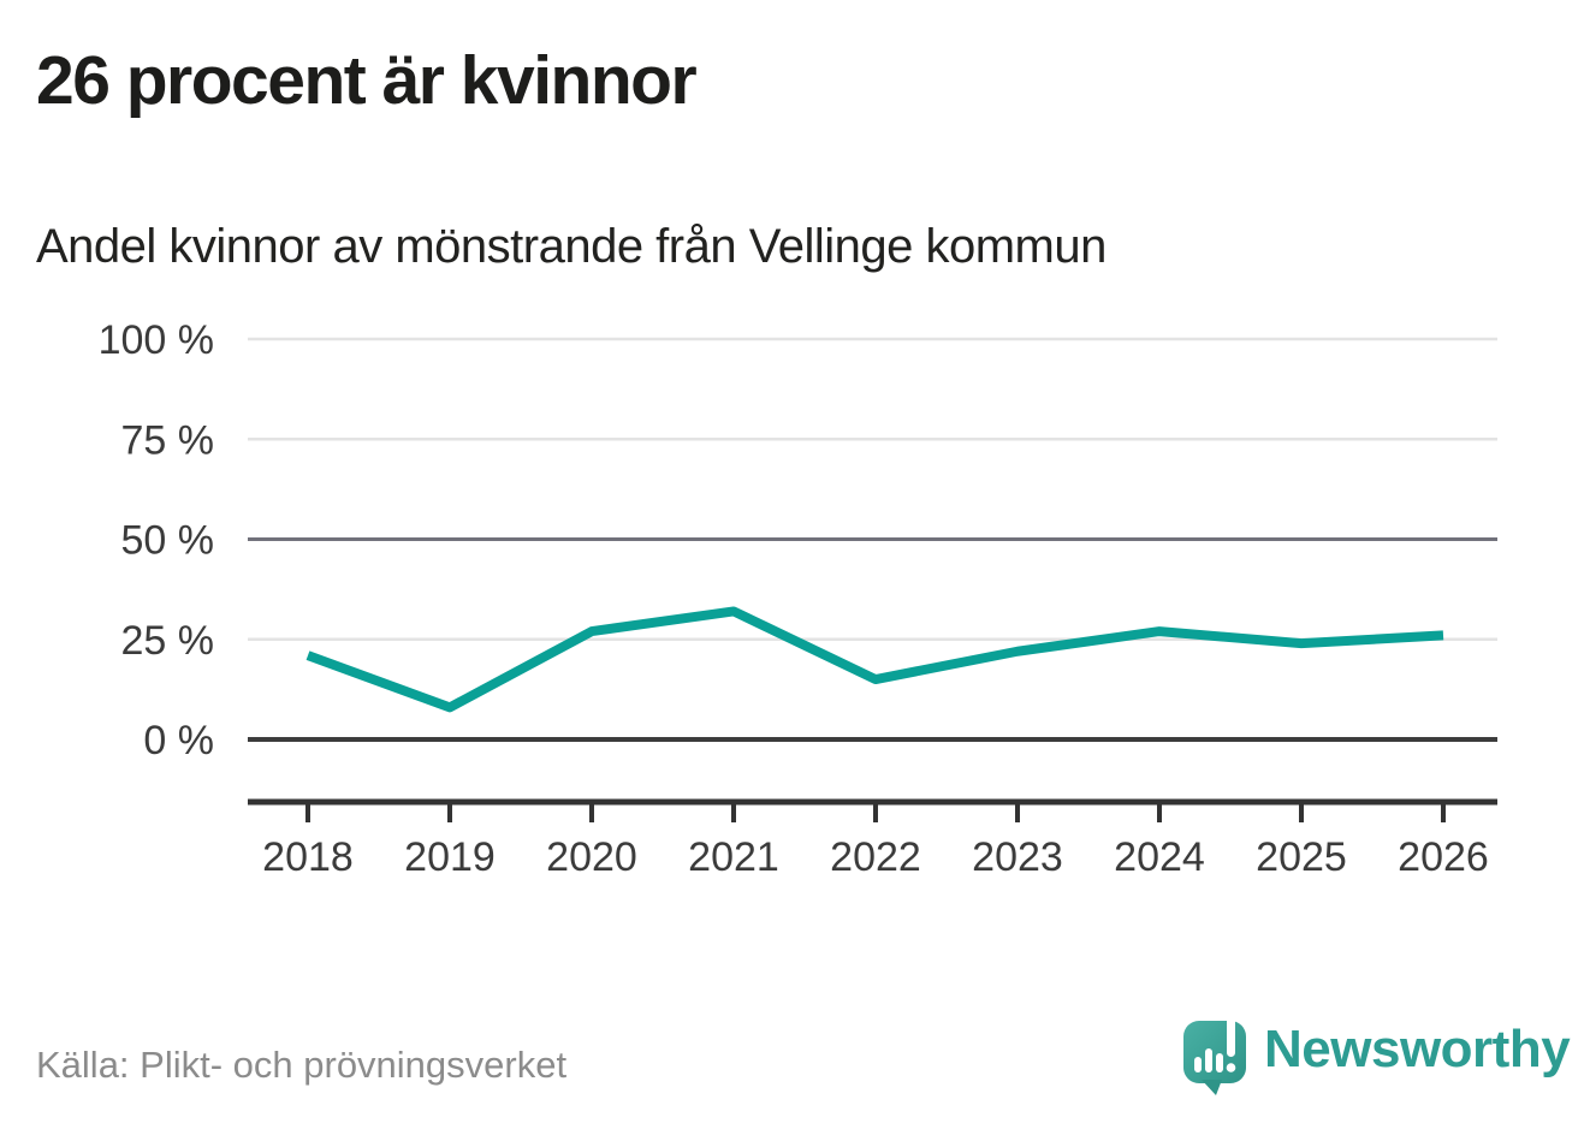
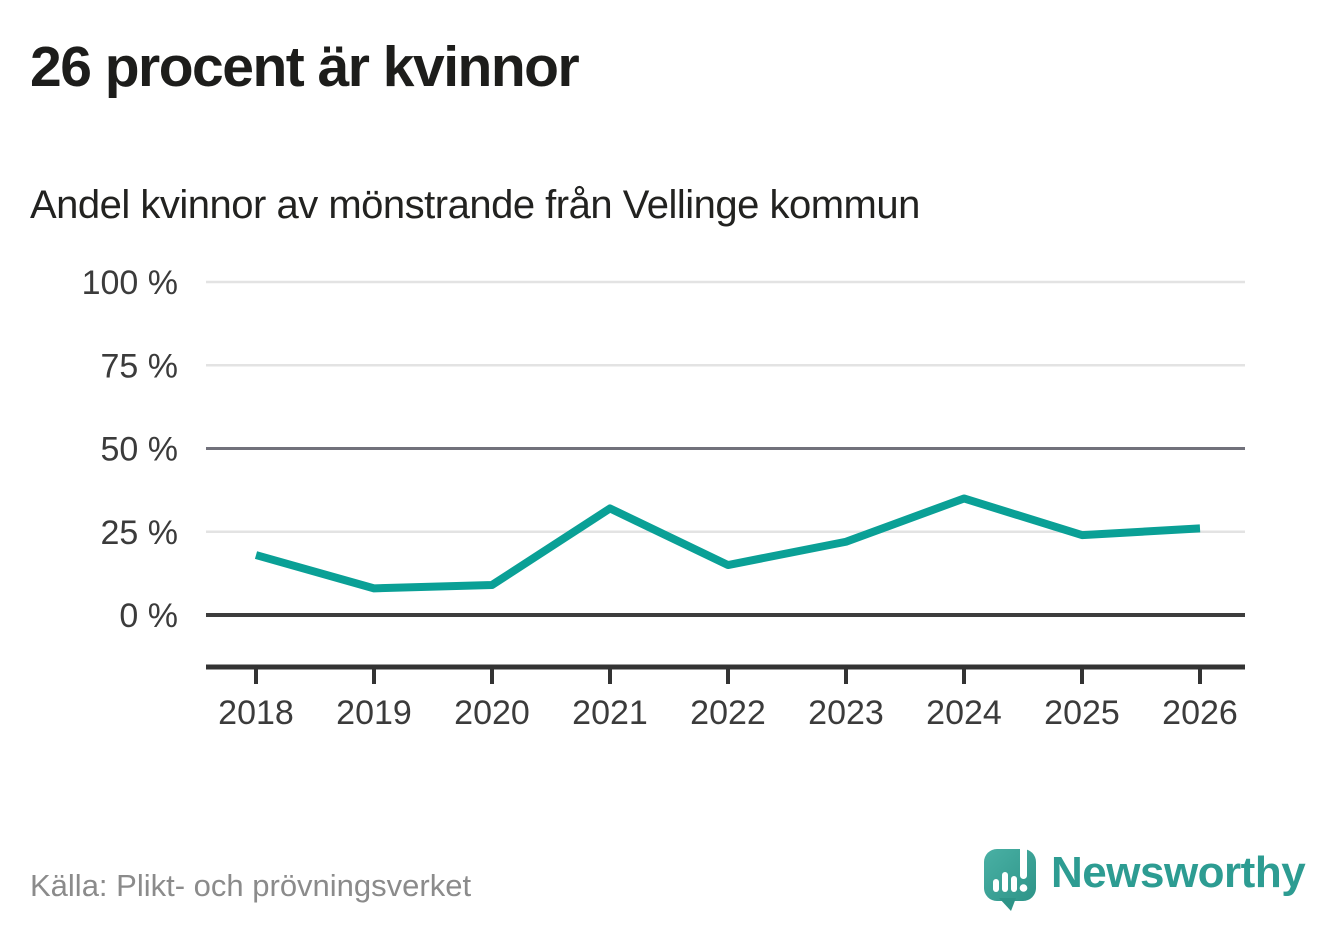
2018: 21% -> 18%
2020: 27% -> 9%
2024: 27% -> 35%
